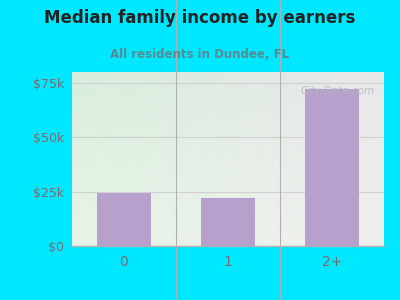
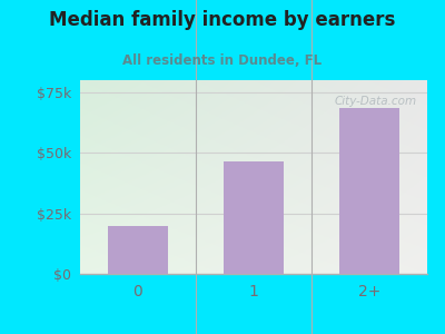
0: $24.5k -> $20.0k
1: $22.0k -> $46.5k
2+: $72.0k -> $68.5k
